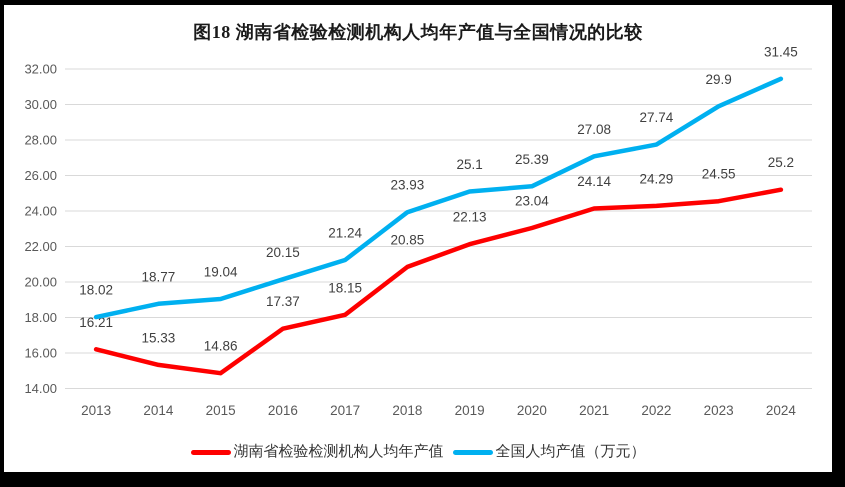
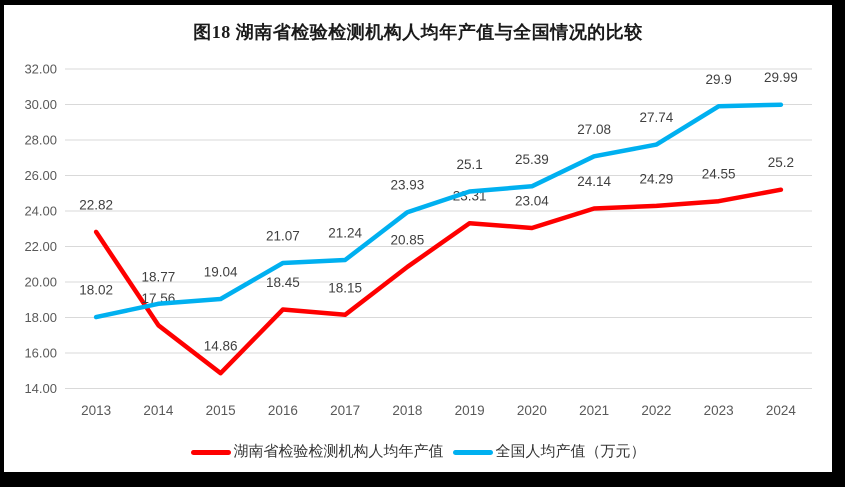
湖南省检验检测机构人均年产值/2013: 16.21 -> 22.82
湖南省检验检测机构人均年产值/2014: 15.33 -> 17.56
湖南省检验检测机构人均年产值/2016: 17.37 -> 18.45
全国人均产值（万元）/2016: 20.15 -> 21.07
湖南省检验检测机构人均年产值/2019: 22.13 -> 23.31
全国人均产值（万元）/2024: 31.45 -> 29.99
